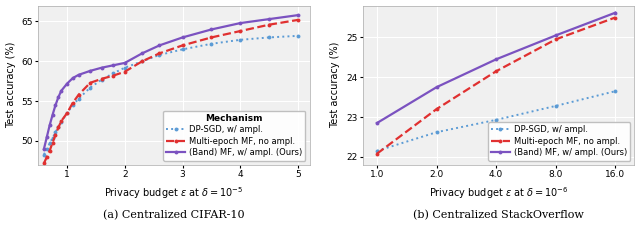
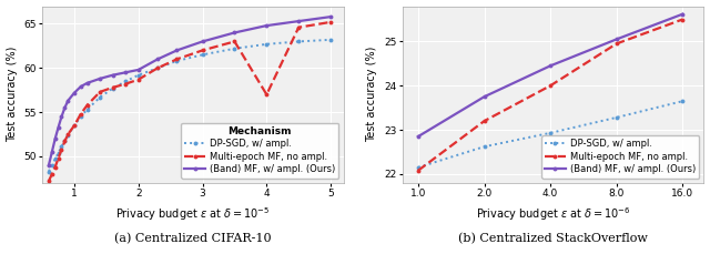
Multi-epoch MF, no ampl./4: 63.8 -> 57.0
Multi-epoch MF, no ampl./4.0: 24.15 -> 24.00
